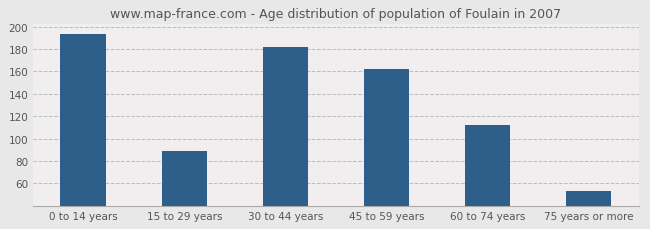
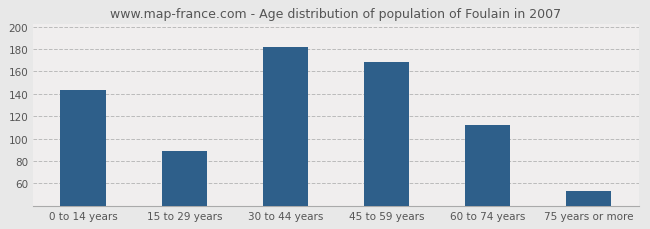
0 to 14 years: 193 -> 143
45 to 59 years: 162 -> 168
